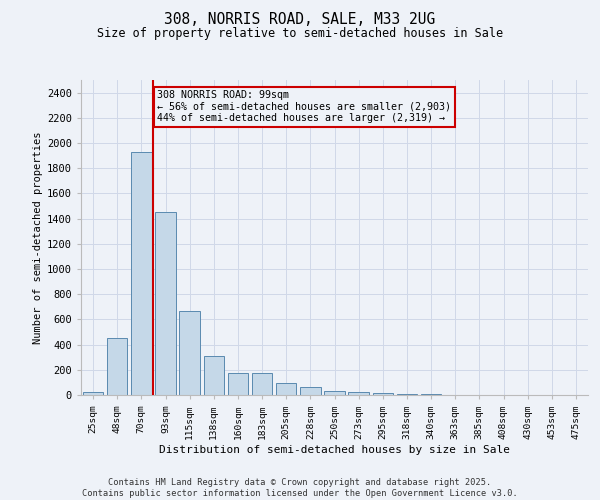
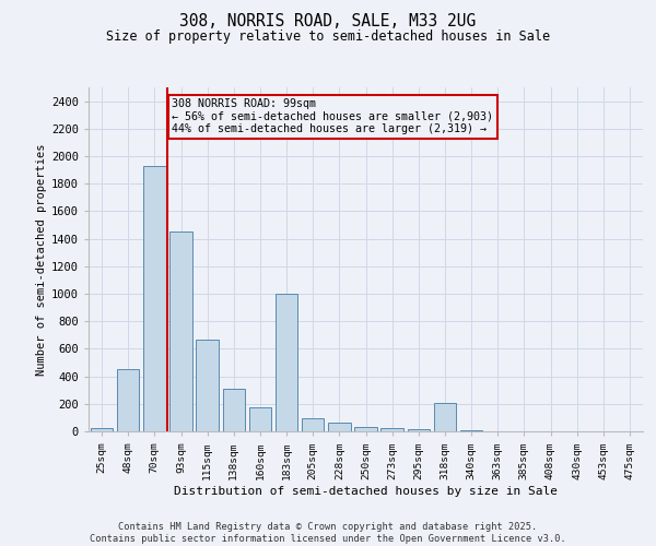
183sqm: 180 -> 1000
318sqm: 0 -> 210
